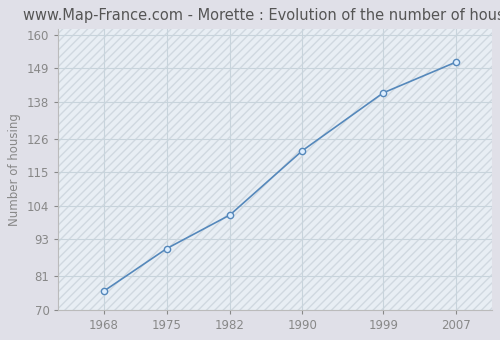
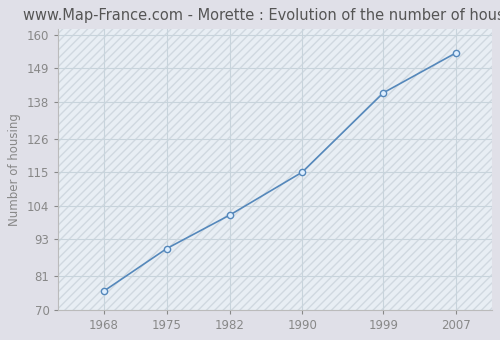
1990: 122 -> 115
2007: 151 -> 154
